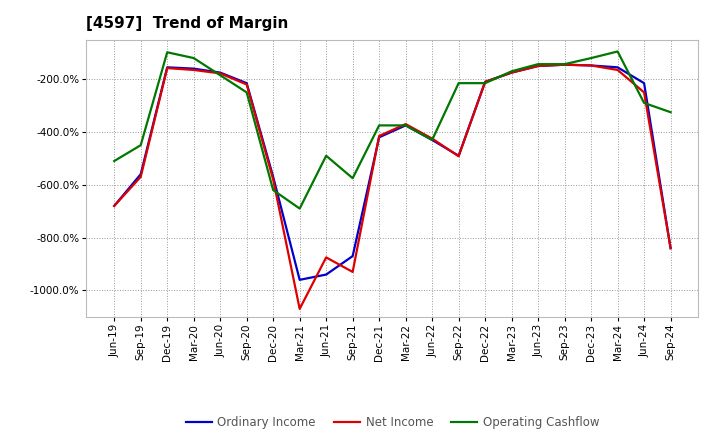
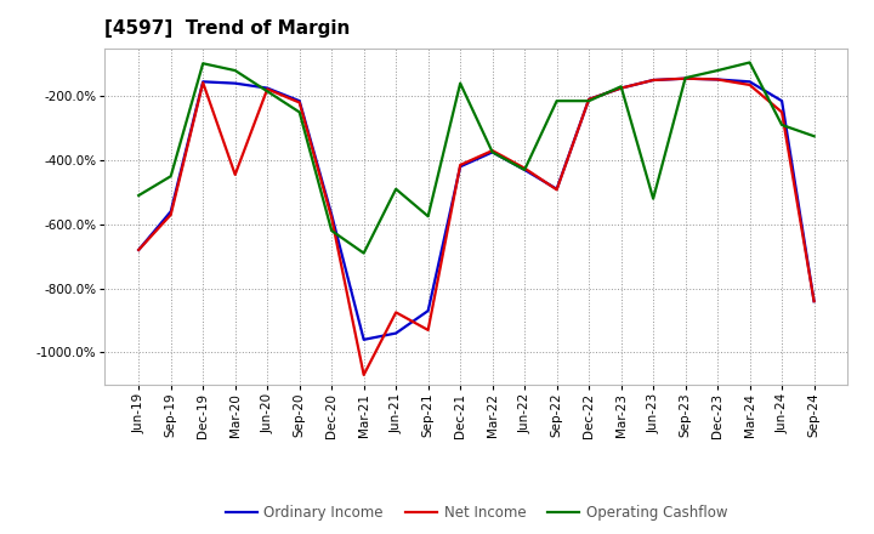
Net Income/Mar-20: -165% -> -445%
Operating Cashflow/Dec-21: -375% -> -160%
Operating Cashflow/Jun-23: -143% -> -520%
